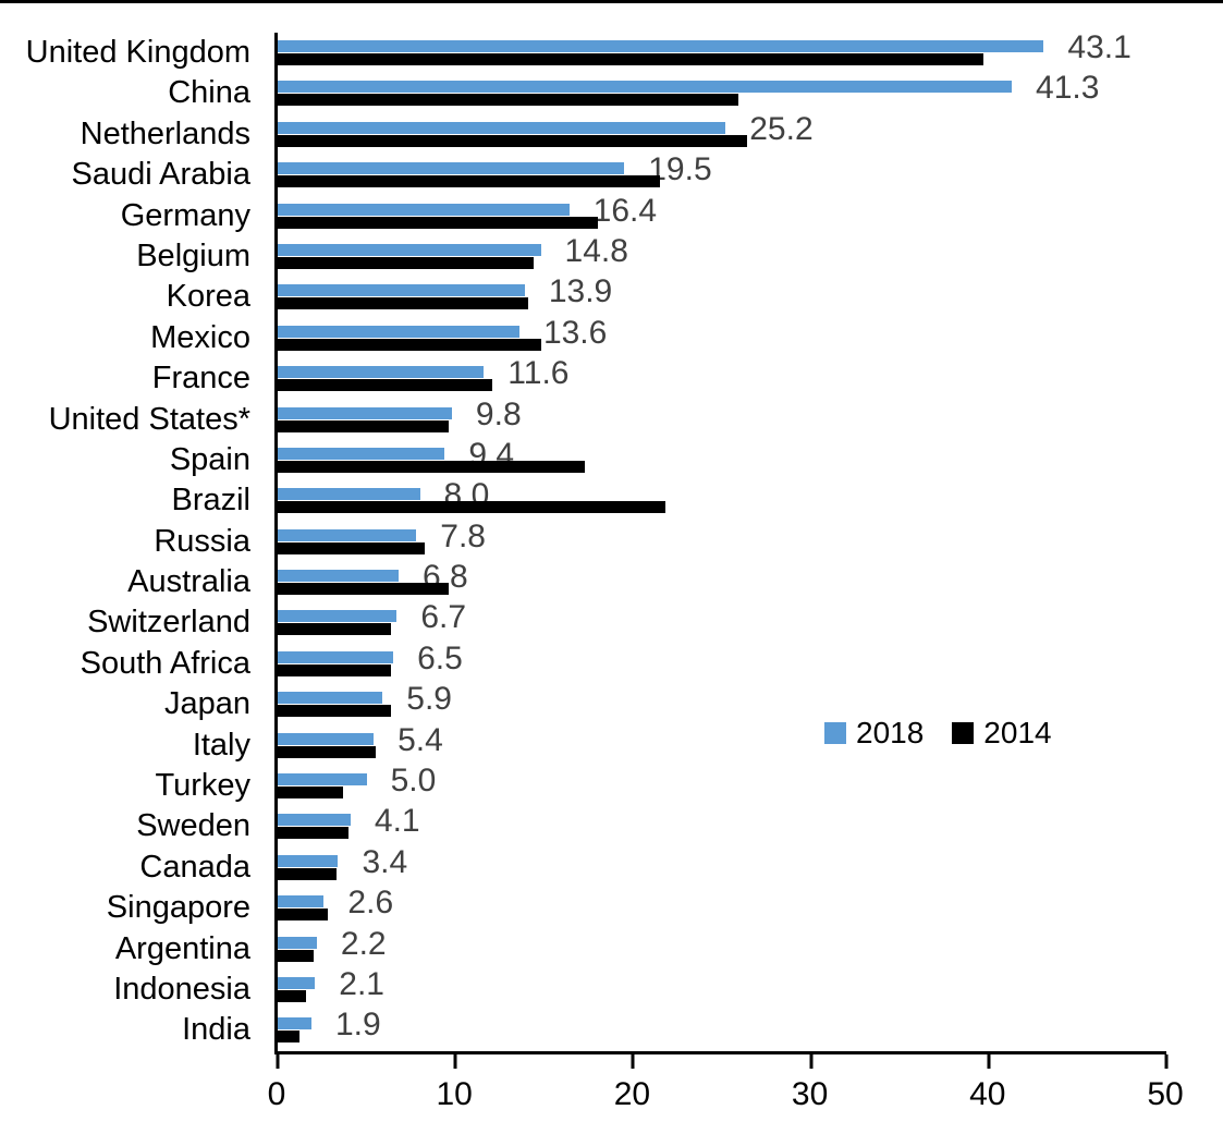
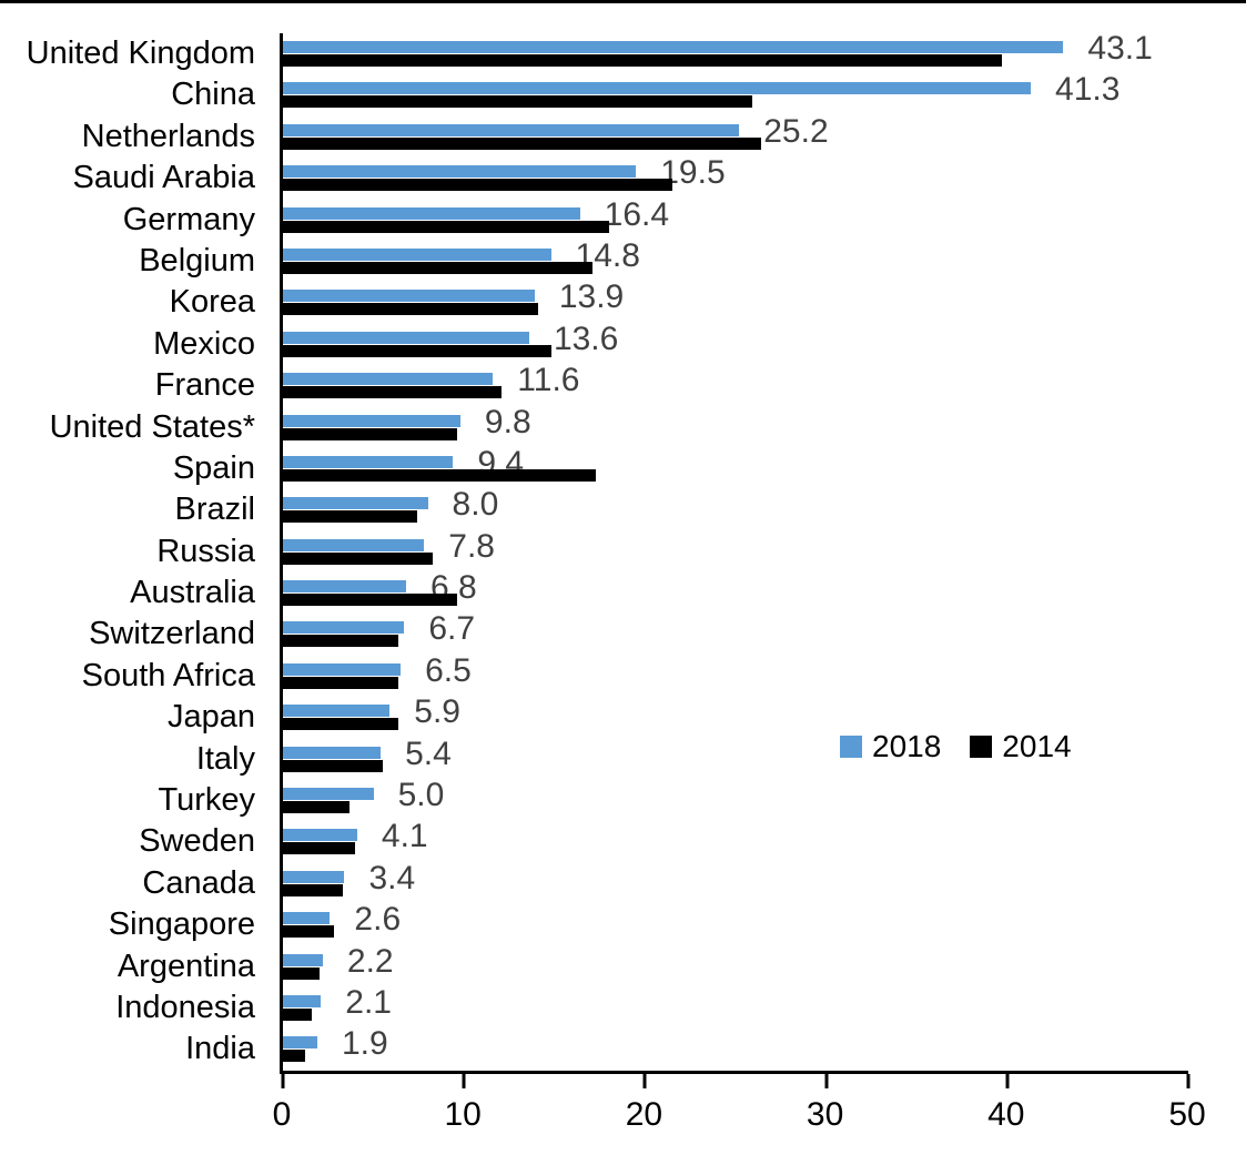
2014/Belgium: 14.4 -> 17.1
2014/Brazil: 21.8 -> 7.4
